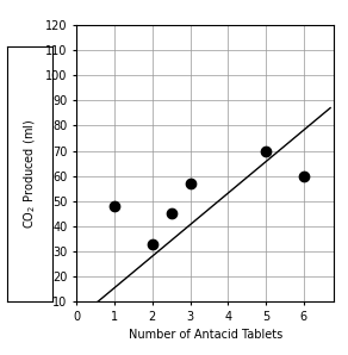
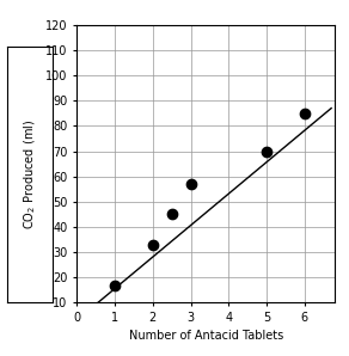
1: 48 -> 17
6: 60 -> 85
